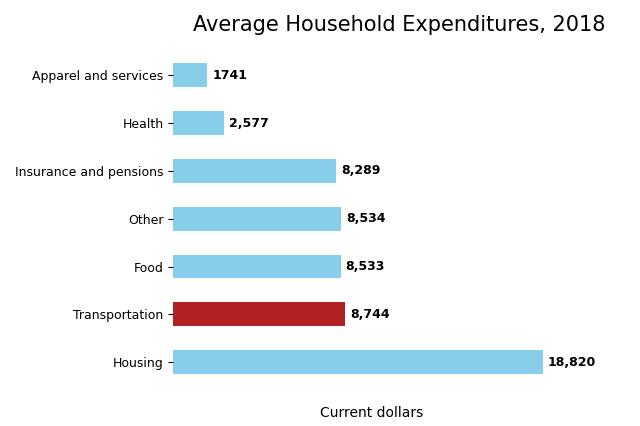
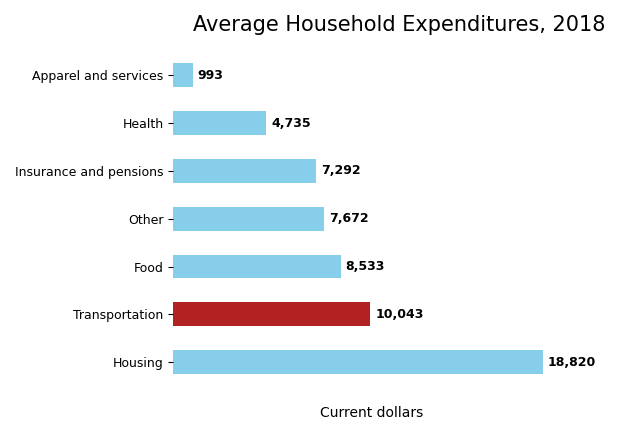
Apparel and services: 1741 -> 993
Health: 2,577 -> 4,735
Insurance and pensions: 8,289 -> 7,292
Other: 8,534 -> 7,672
Transportation: 8,744 -> 10,043
